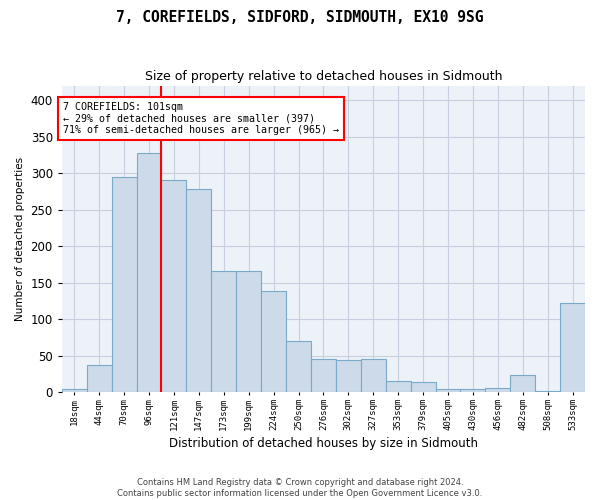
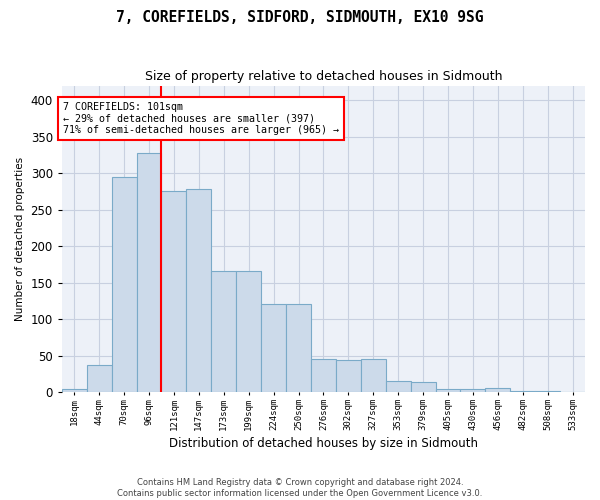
121sqm: 290 -> 275
224sqm: 138 -> 121
250sqm: 70 -> 121
482sqm: 24 -> 2
533sqm: 122 -> 1
